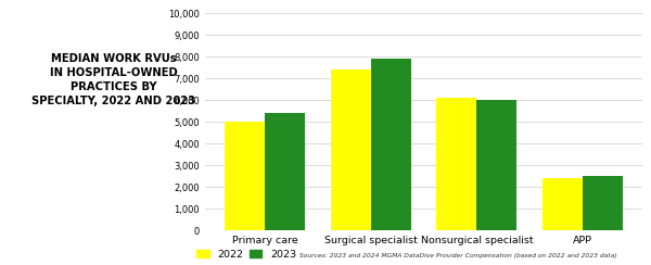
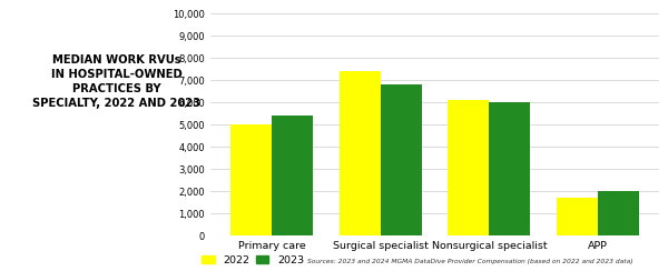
2023/Surgical specialist: 7,900 -> 6,800
2022/APP: 2,400 -> 1,700
2023/APP: 2,500 -> 2,000
